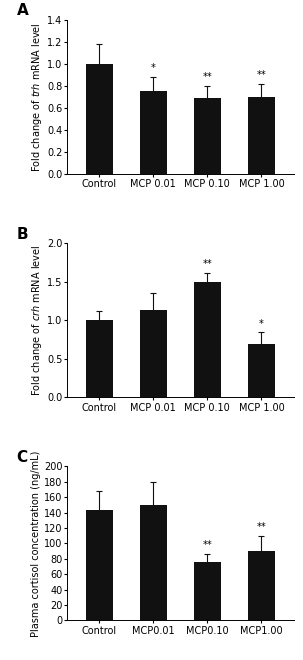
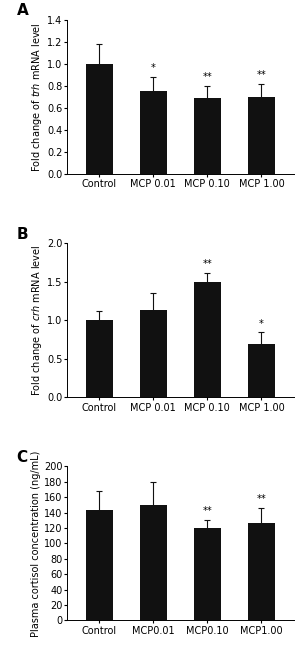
MCP0.10: 76 -> 120
MCP1.00: 90 -> 126
